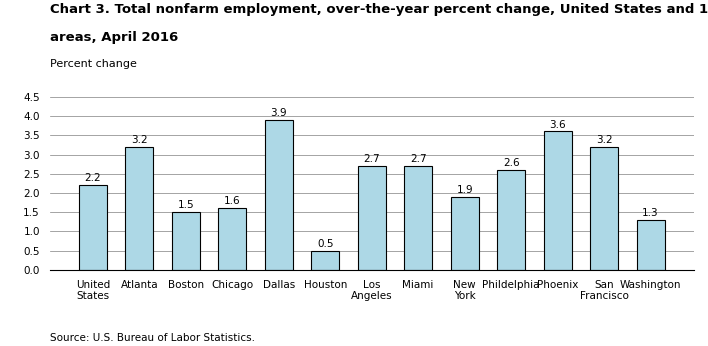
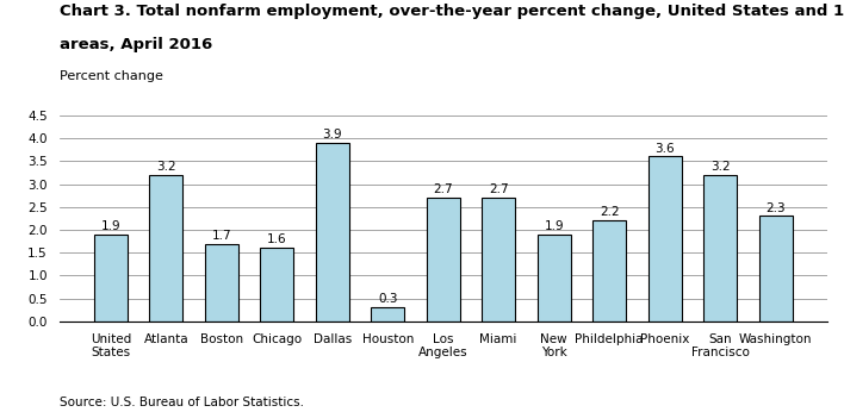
United States: 2.2 -> 1.9
Boston: 1.5 -> 1.7
Houston: 0.5 -> 0.3
Phildelphia: 2.6 -> 2.2
Washington: 1.3 -> 2.3
